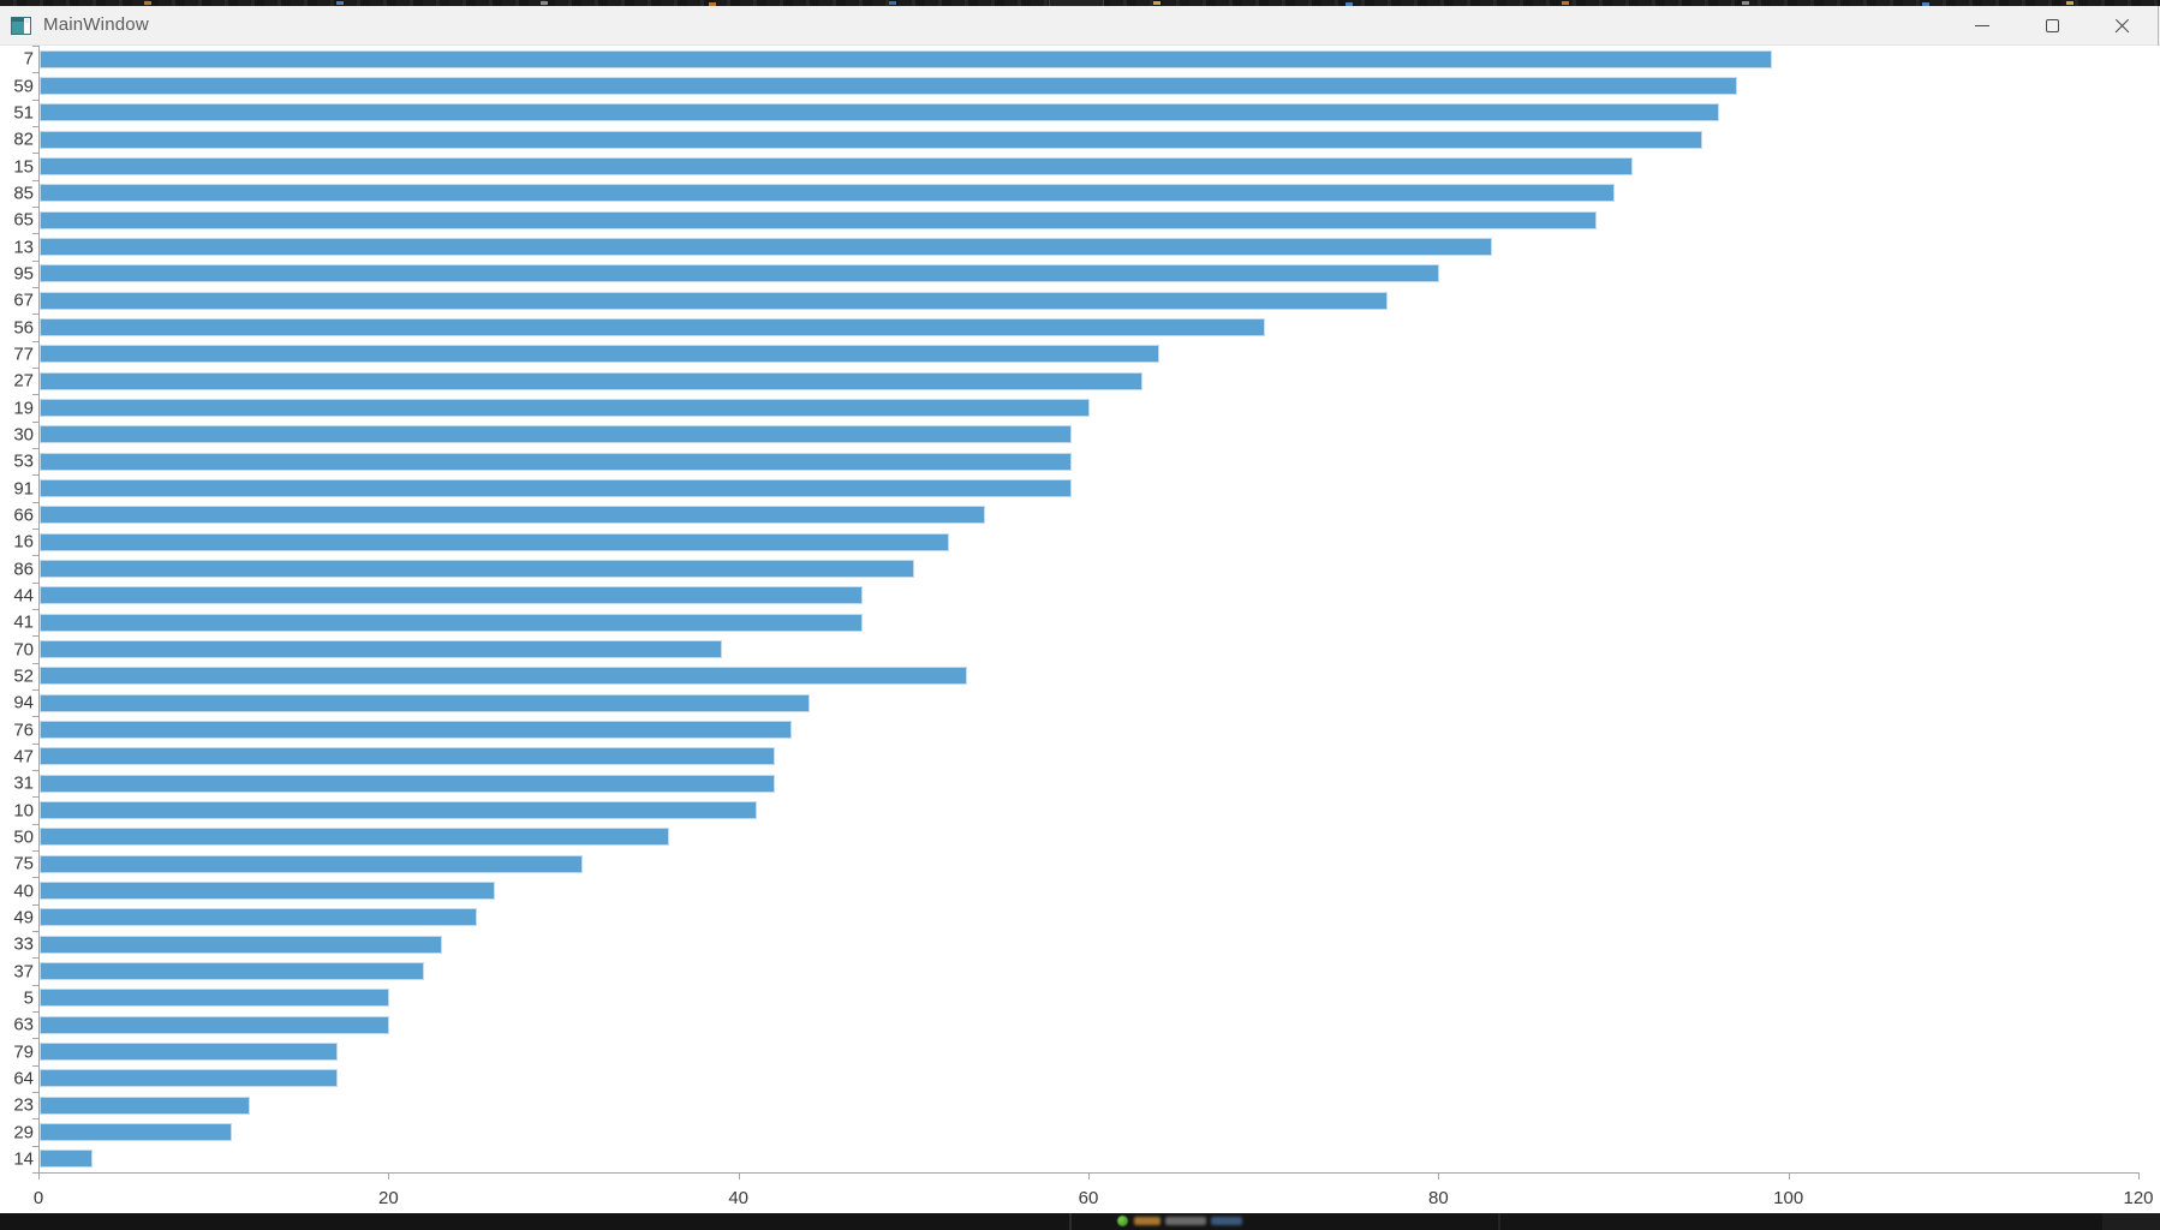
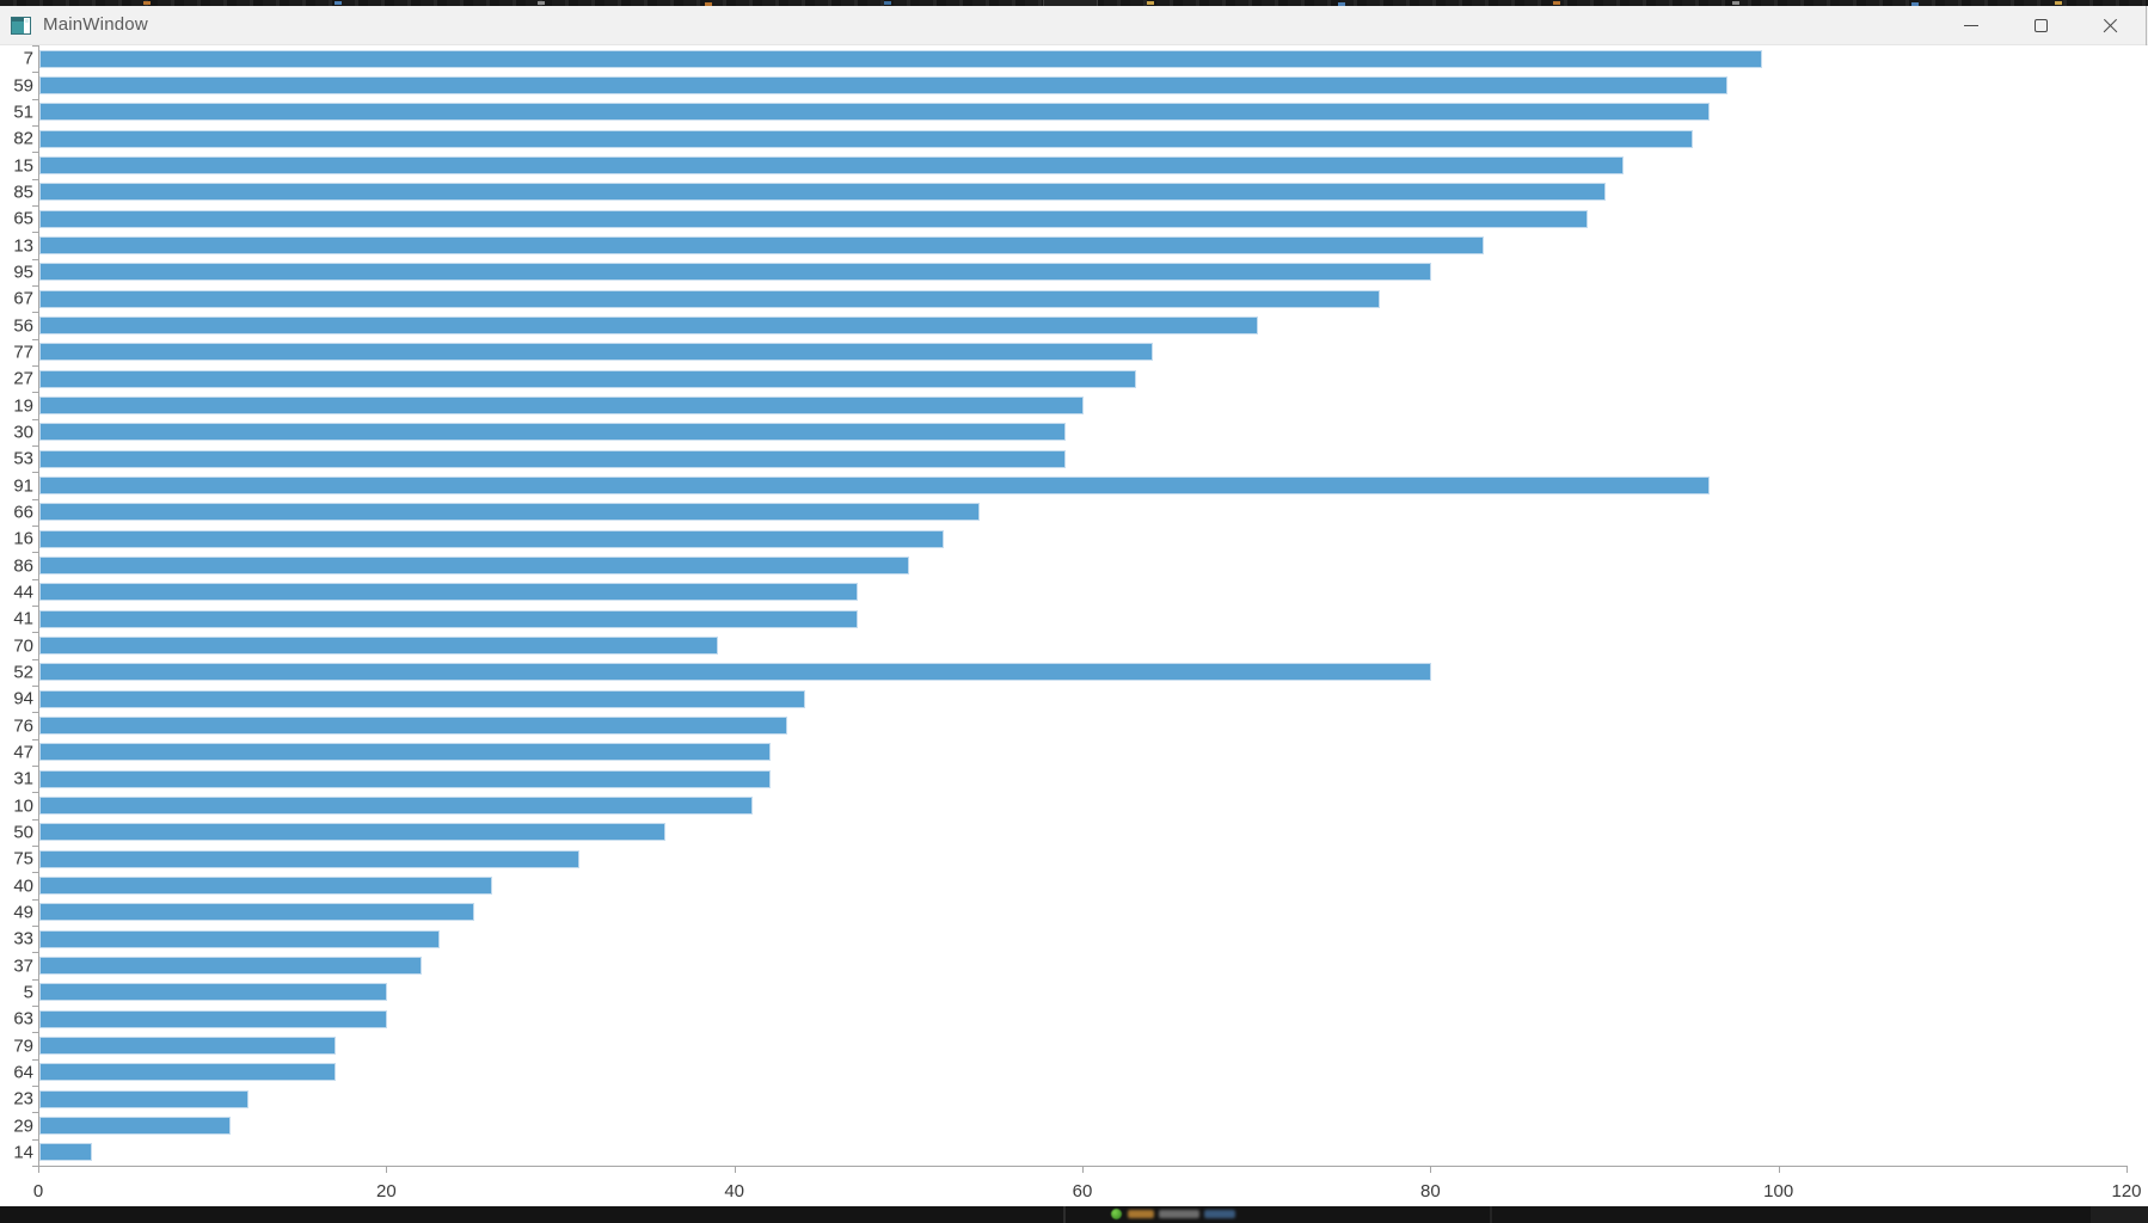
91: 59 -> 96
52: 53 -> 80
